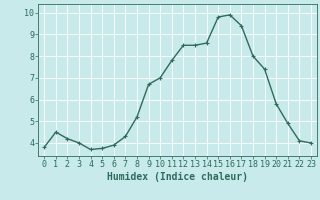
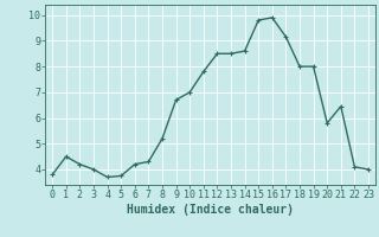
6: 3.90 -> 4.20
17: 9.40 -> 9.15
19: 7.40 -> 8.00
21: 4.90 -> 6.45
